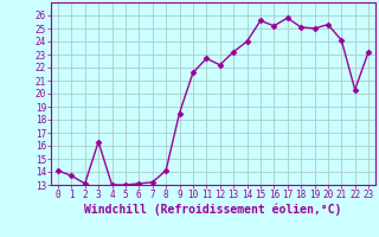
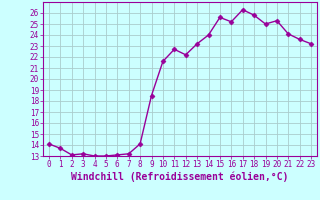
3: 16.3 -> 13.2
17: 25.8 -> 26.3
18: 25.1 -> 25.8
22: 20.3 -> 23.6
